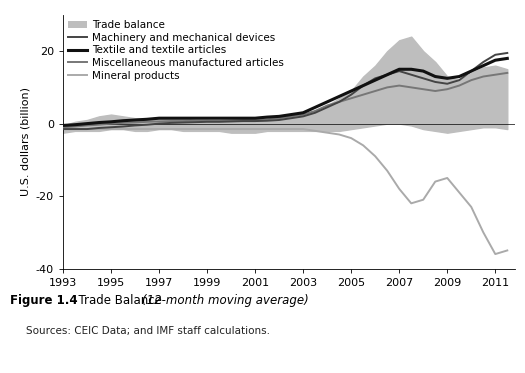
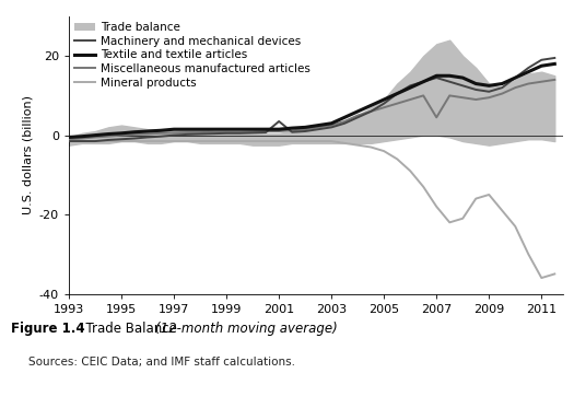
Machinery and mechanical devices/2001: 0.7 -> 3.5
Miscellaneous manufactured articles/2007: 10.5 -> 4.5
